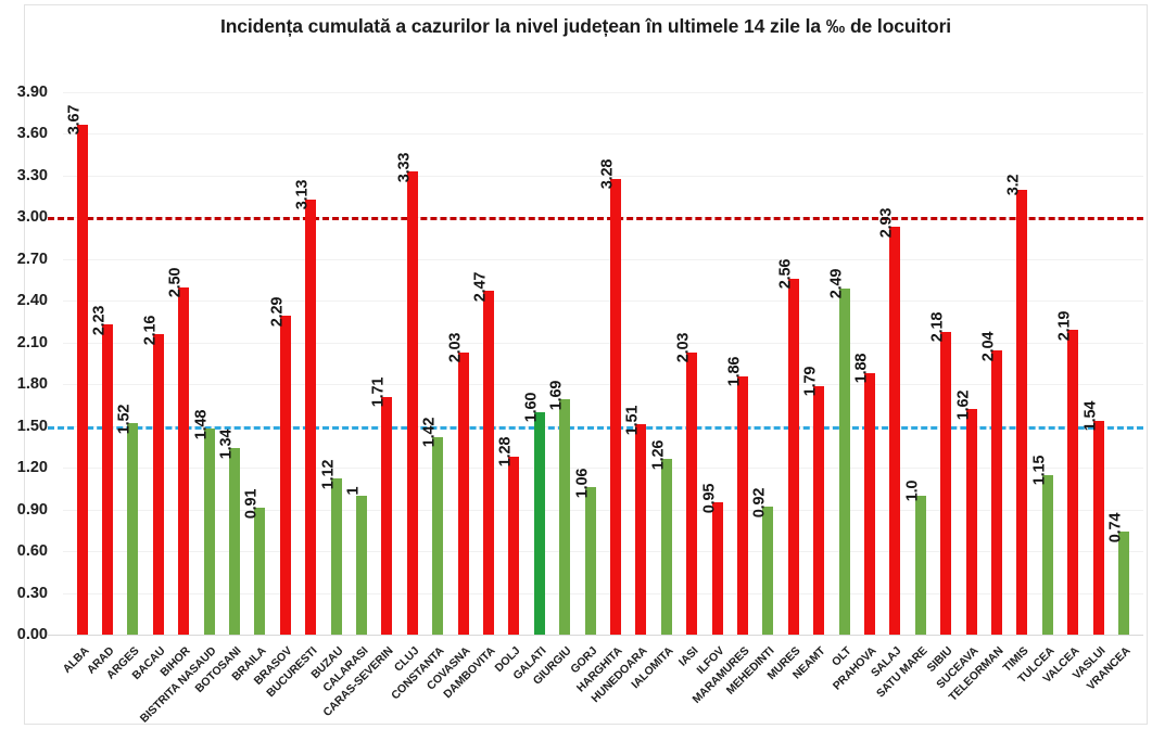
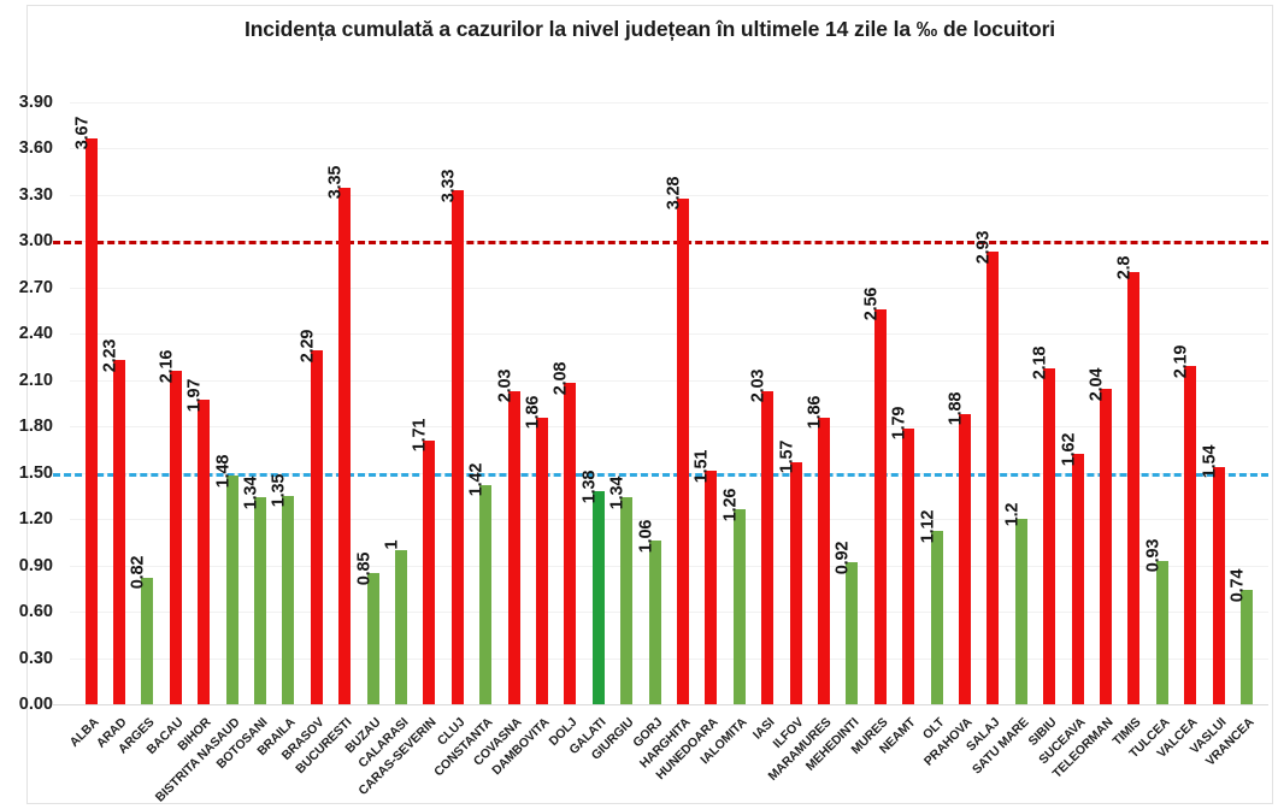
ARGES: 1.52 -> 0.82
BIHOR: 2.50 -> 1.97
BRAILA: 0.91 -> 1.35
BUCURESTI: 3.13 -> 3.35
BUZAU: 1.12 -> 0.85
DAMBOVITA: 2.47 -> 1.86
DOLJ: 1.28 -> 2.08
GALATI: 1.60 -> 1.38
GIURGIU: 1.69 -> 1.34
ILFOV: 0.95 -> 1.57
OLT: 2.49 -> 1.12
SATU MARE: 1.0 -> 1.2
TIMIS: 3.2 -> 2.8
TULCEA: 1.15 -> 0.93
